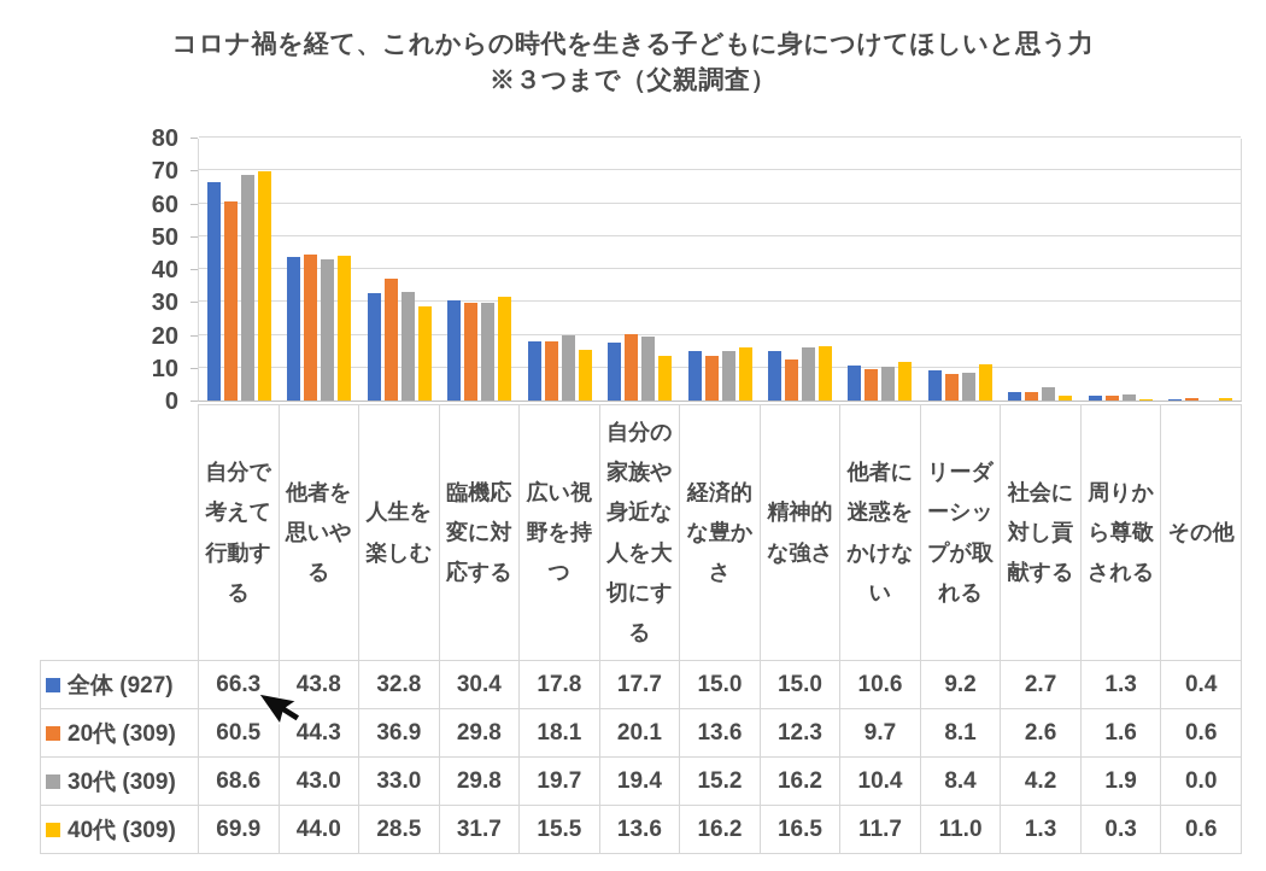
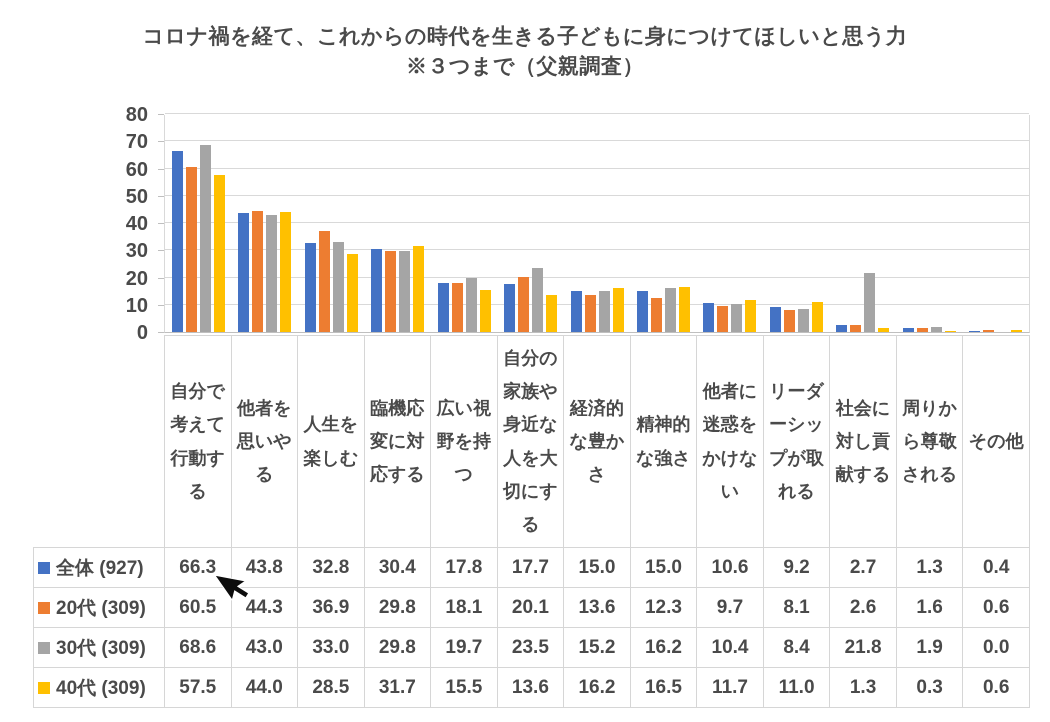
40代 (309)/自分で考えて行動する: 69.9 -> 57.5
30代 (309)/自分の家族や身近な人を大切にする: 19.4 -> 23.5
30代 (309)/社会に対し貢献する: 4.2 -> 21.8
